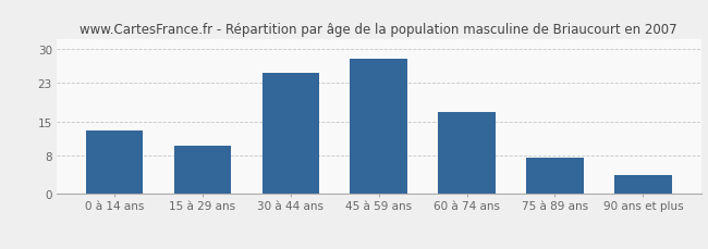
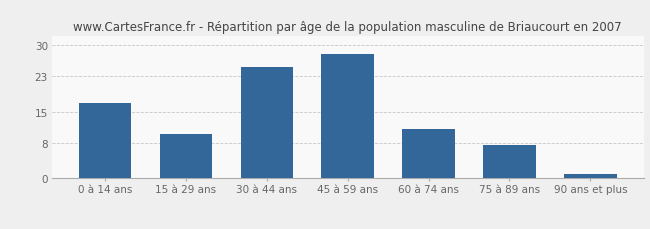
0 à 14 ans: 13.0 -> 17.0
60 à 74 ans: 17.0 -> 11.0
90 ans et plus: 4.0 -> 1.0
